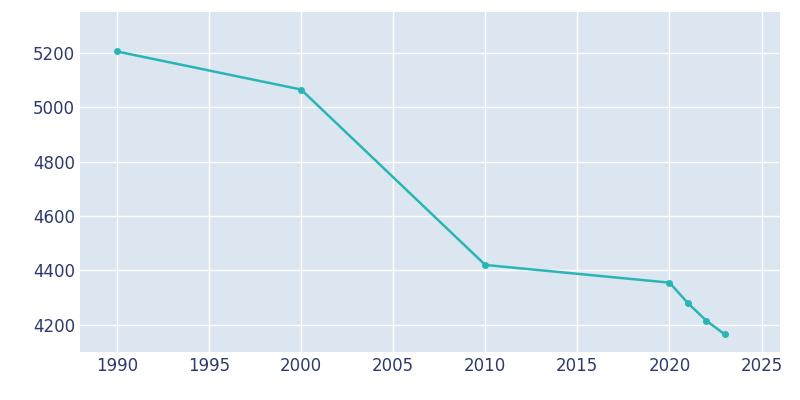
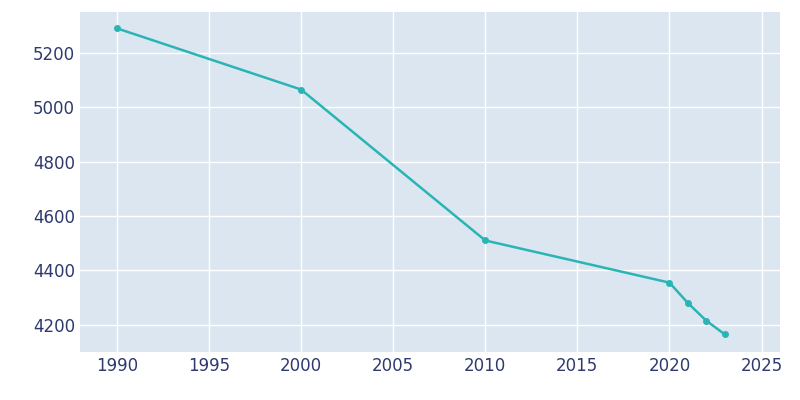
1990: 5205 -> 5290
2010: 4420 -> 4510
